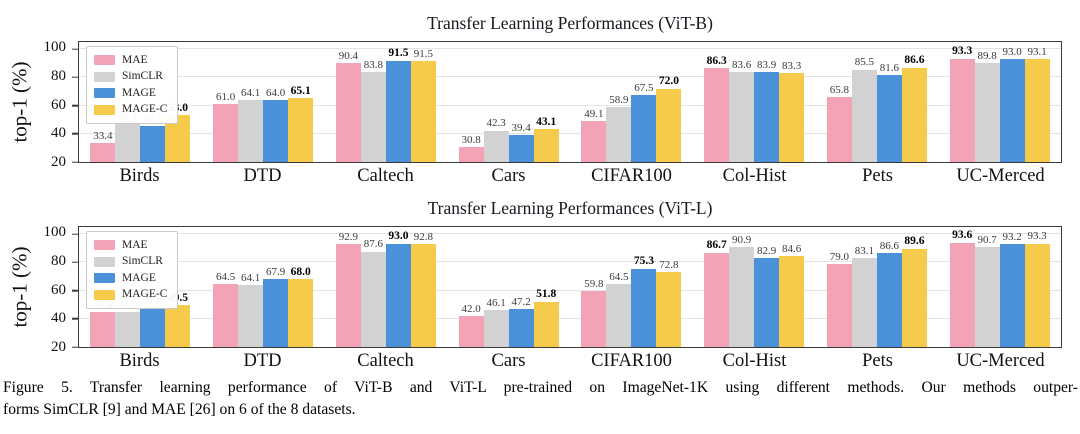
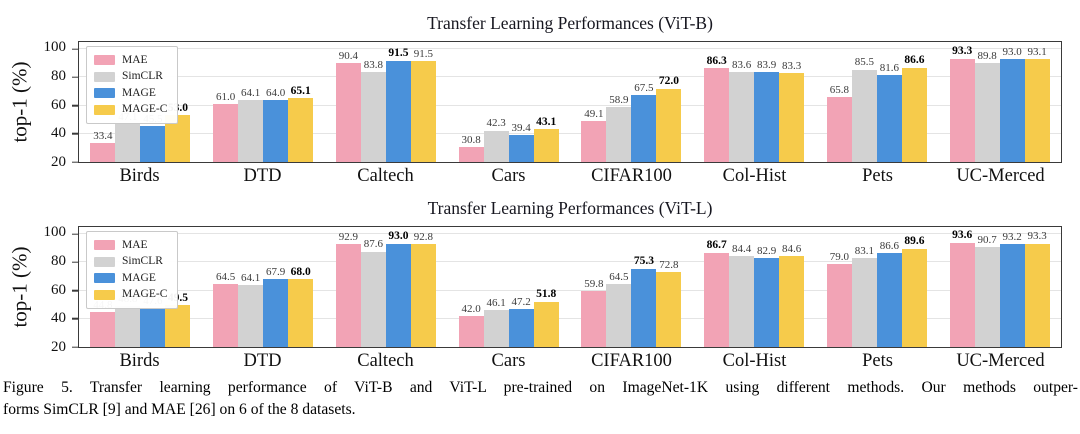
Transfer Learning Performances (ViT-L)/SimCLR/Birds: 44.8 -> 48.8
Transfer Learning Performances (ViT-L)/SimCLR/Col-Hist: 90.9 -> 84.4
